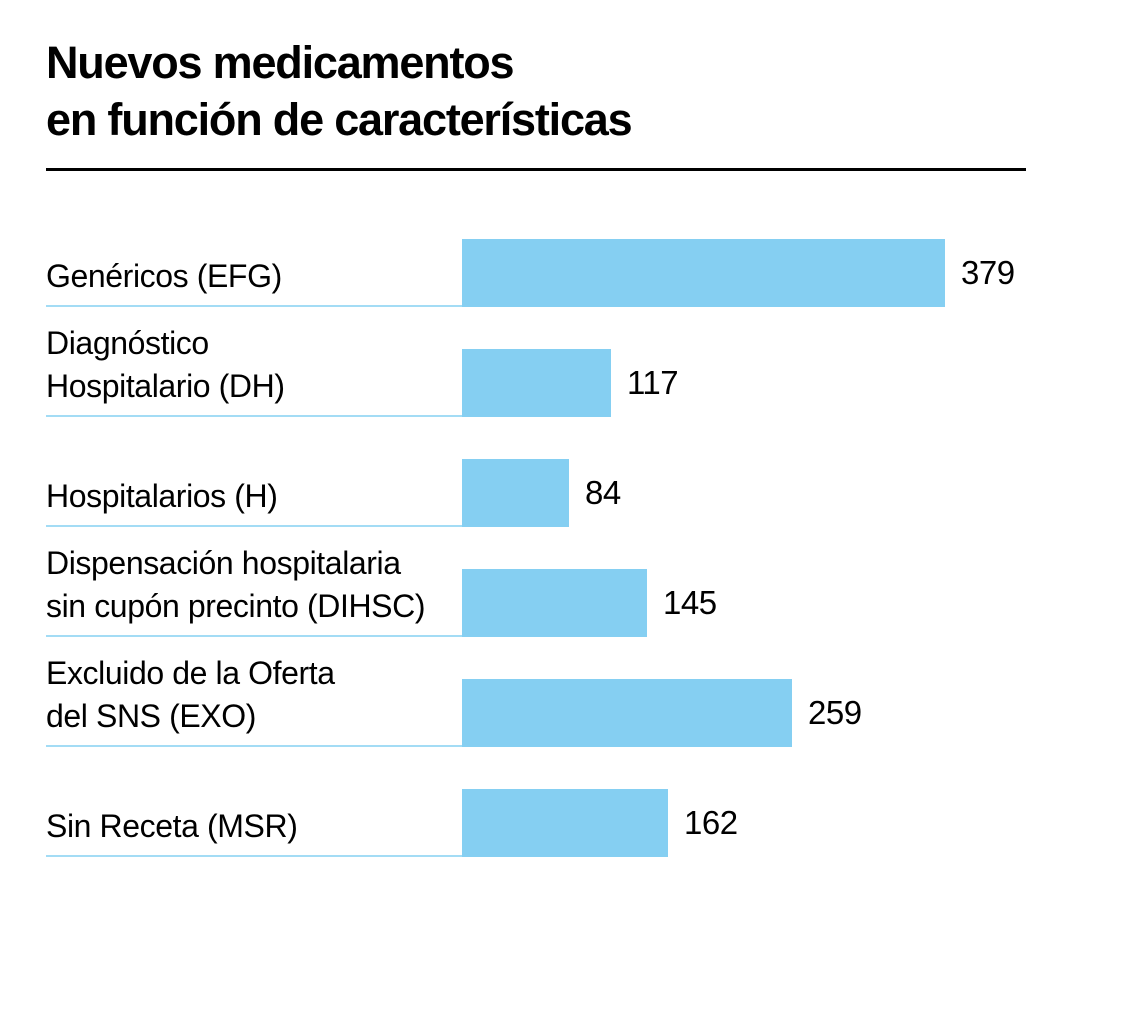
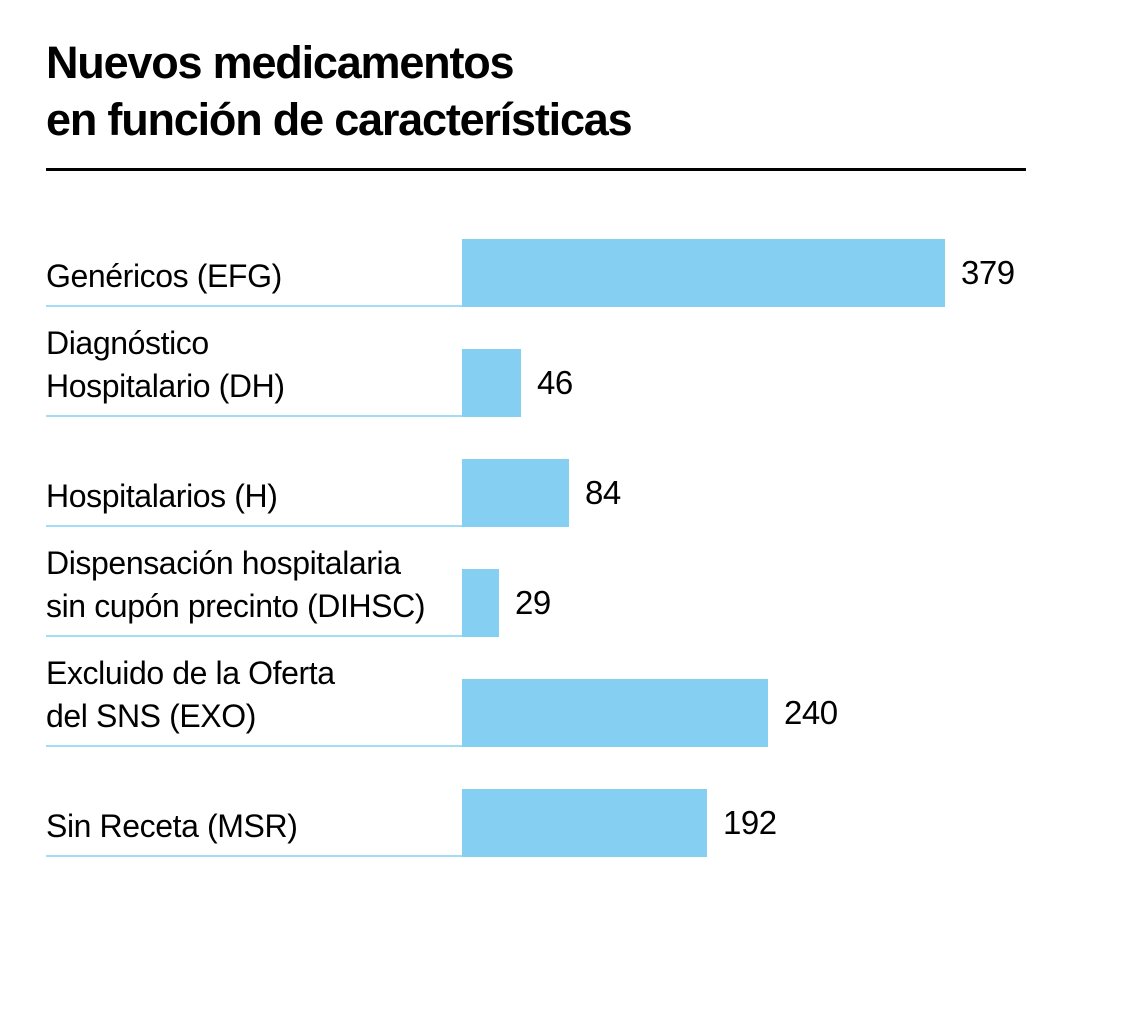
Diagnóstico Hospitalario (DH): 117 -> 46
Dispensación hospitalaria sin cupón precinto (DIHSC): 145 -> 29
Excluido de la Oferta del SNS (EXO): 259 -> 240
Sin Receta (MSR): 162 -> 192
